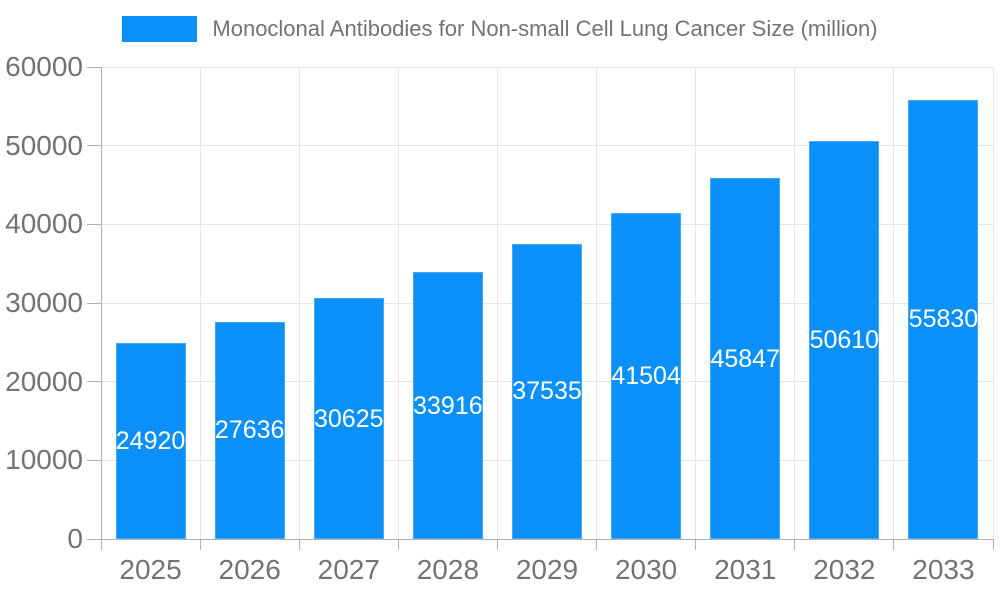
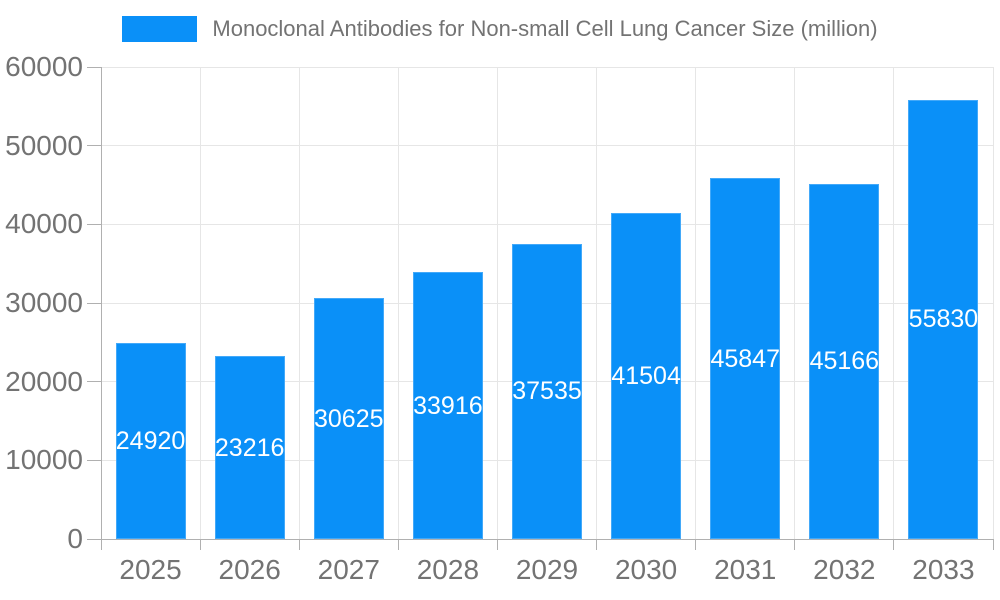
2026: 27636 -> 23216
2032: 50610 -> 45166
